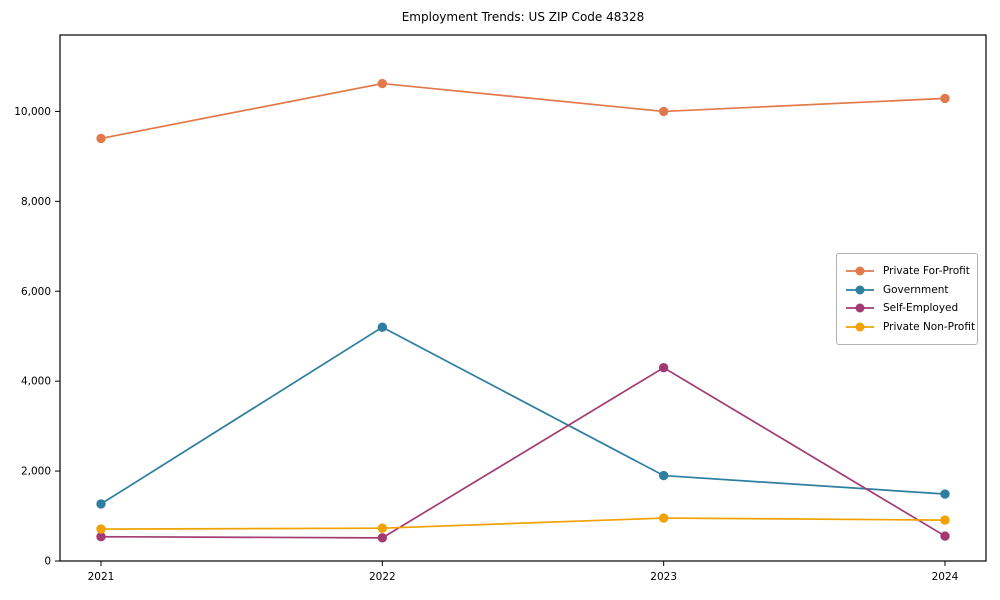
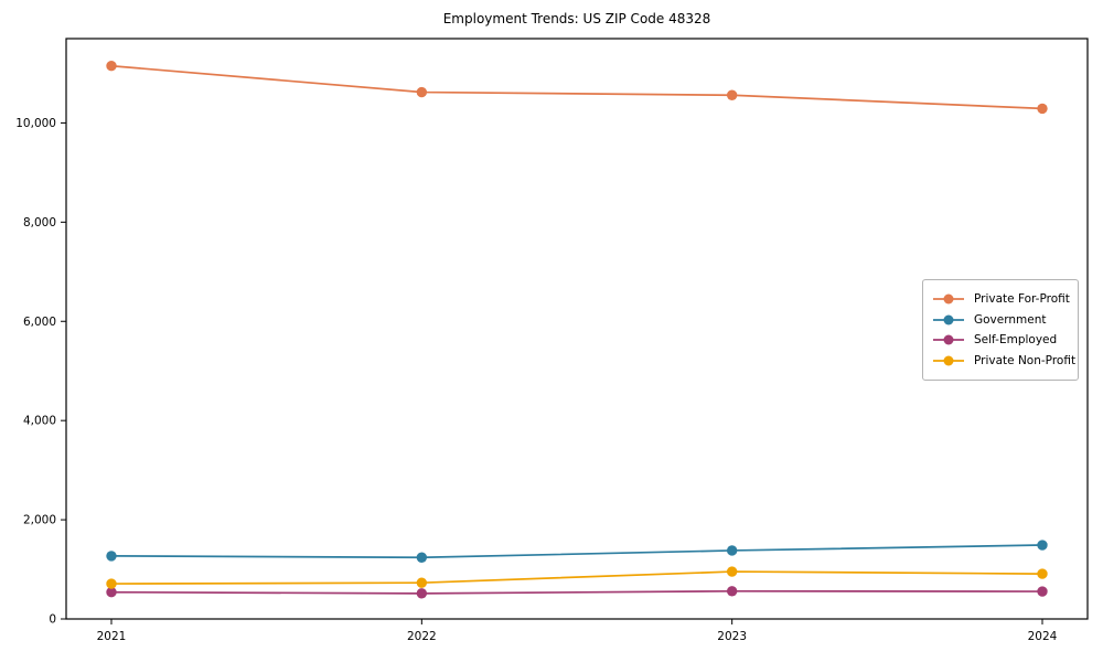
Private For-Profit/2021: 9400 -> 11200
Government/2022: 5200 -> 1200
Private For-Profit/2023: 10000 -> 10600
Government/2023: 1900 -> 1400
Self-Employed/2023: 4300 -> 600
